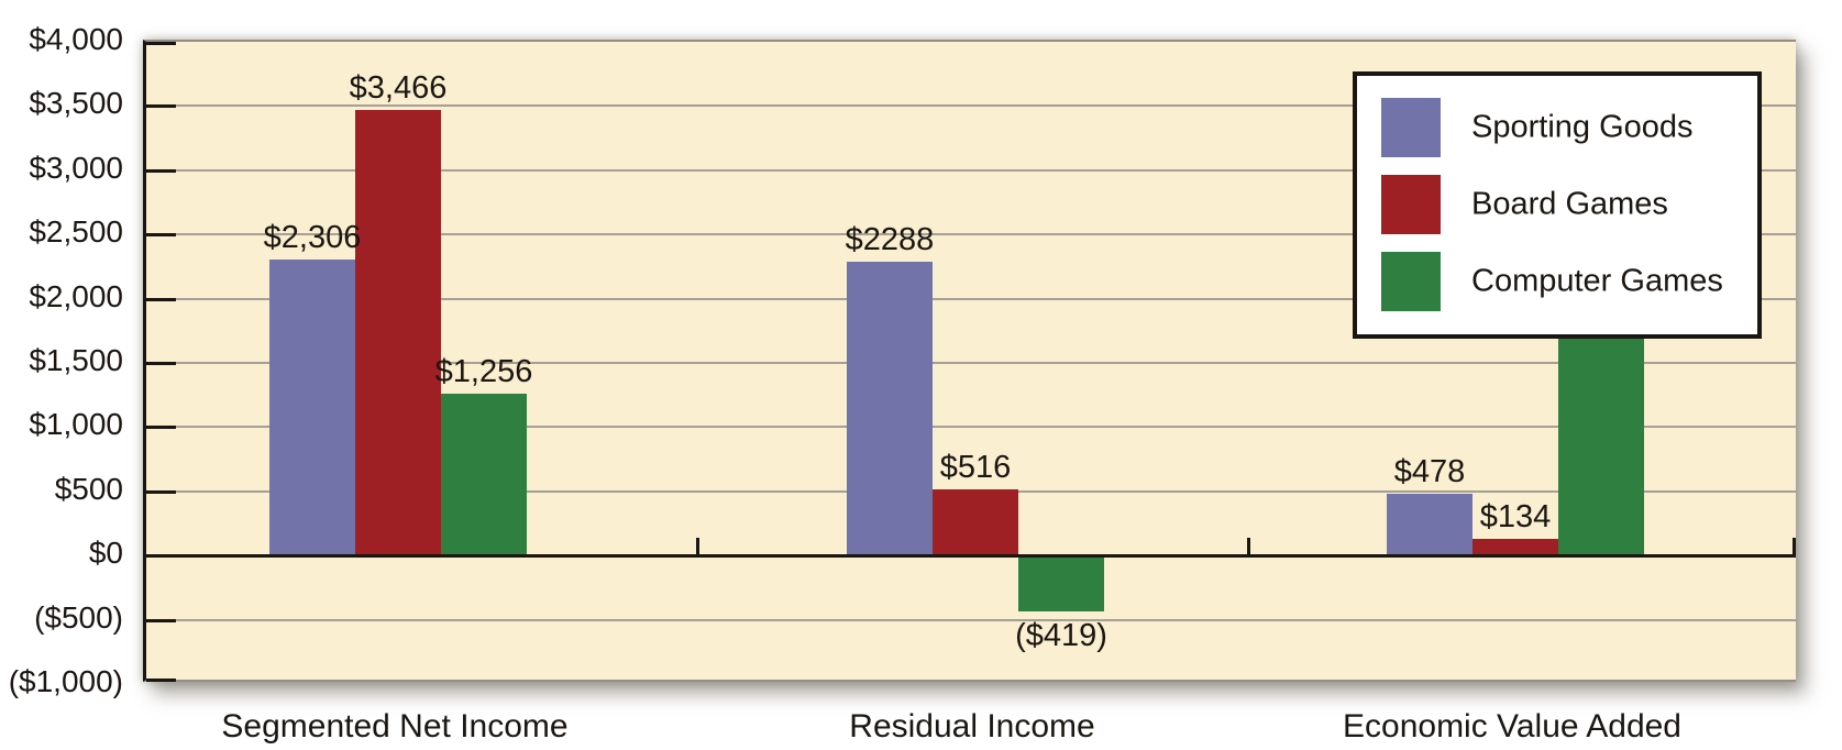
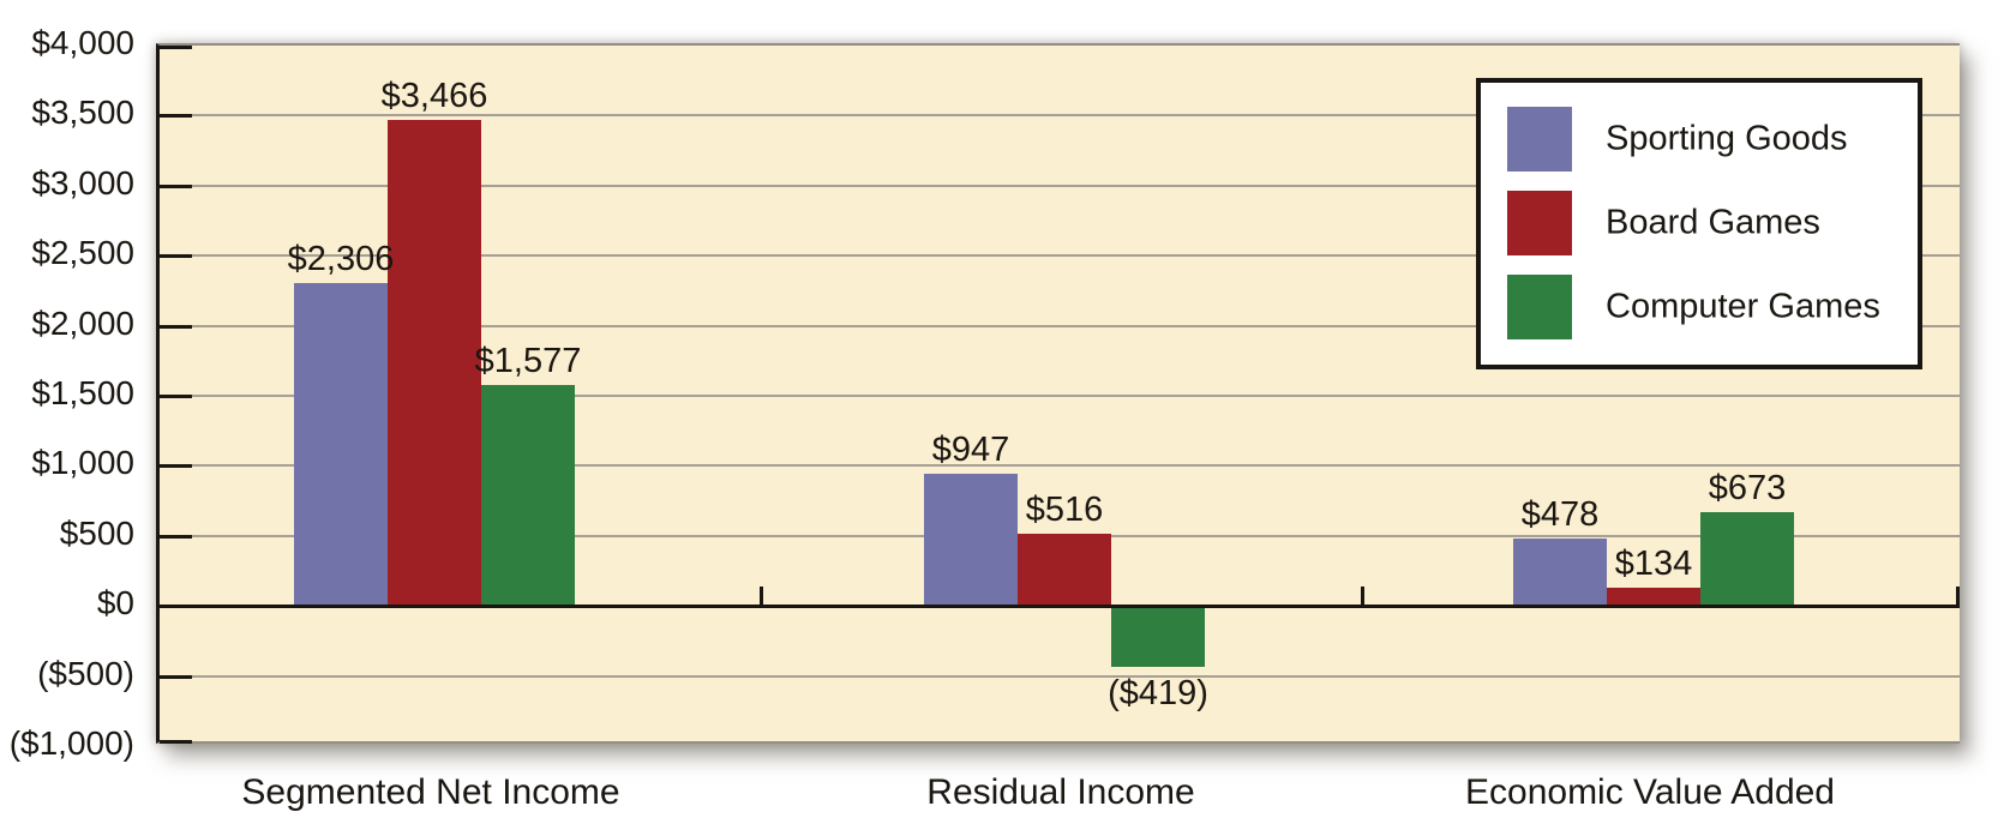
Computer Games/Segmented Net Income: $1,256 -> $1,577
Sporting Goods/Residual Income: $2288 -> $947
Computer Games/Economic Value Added: $1754 -> $673
